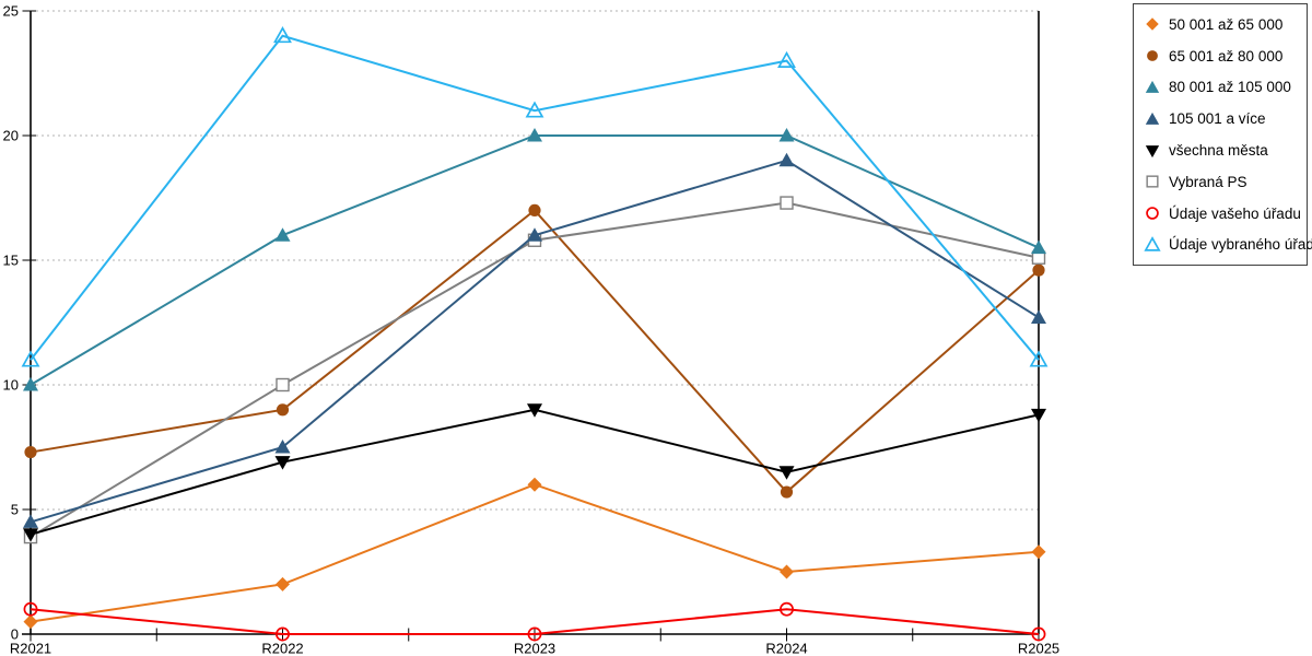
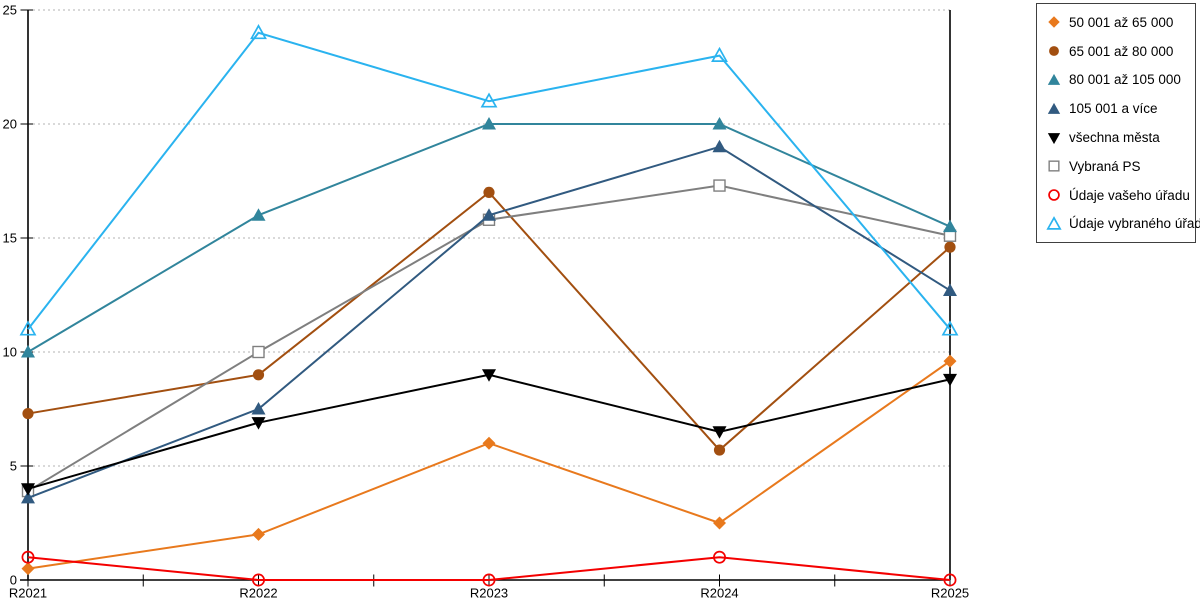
105 001 a více/R2021: 4.5 -> 3.6
50 001 až 65 000/R2025: 3.3 -> 9.6
